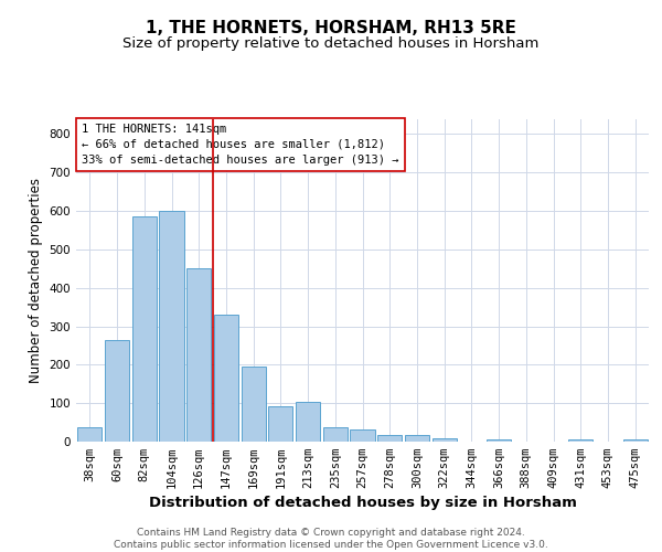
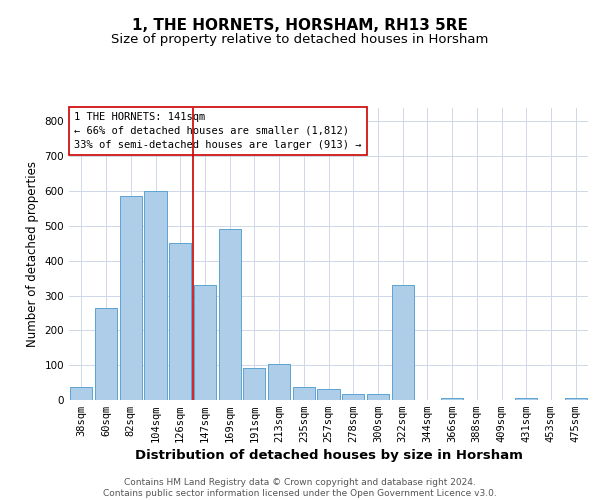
169sqm: 195 -> 490
322sqm: 10 -> 330
